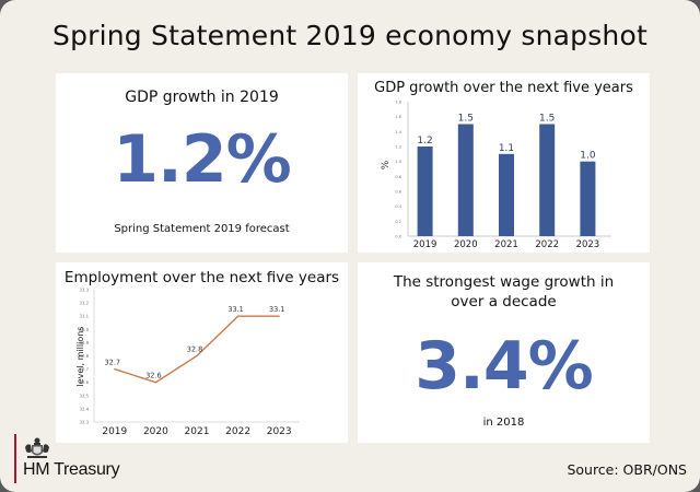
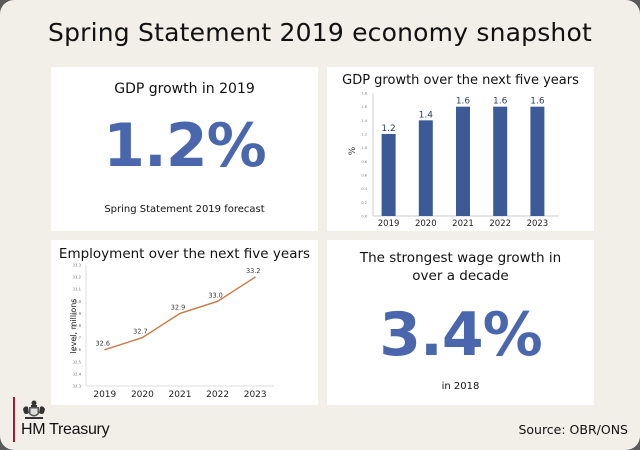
GDP growth over the next five years/2020: 1.5 -> 1.4
GDP growth over the next five years/2021: 1.1 -> 1.6
GDP growth over the next five years/2022: 1.5 -> 1.6
GDP growth over the next five years/2023: 1.0 -> 1.6
Employment over the next five years/2019: 32.7 -> 32.6
Employment over the next five years/2020: 32.6 -> 32.7
Employment over the next five years/2021: 32.8 -> 32.9
Employment over the next five years/2022: 33.1 -> 33.0
Employment over the next five years/2023: 33.1 -> 33.2
